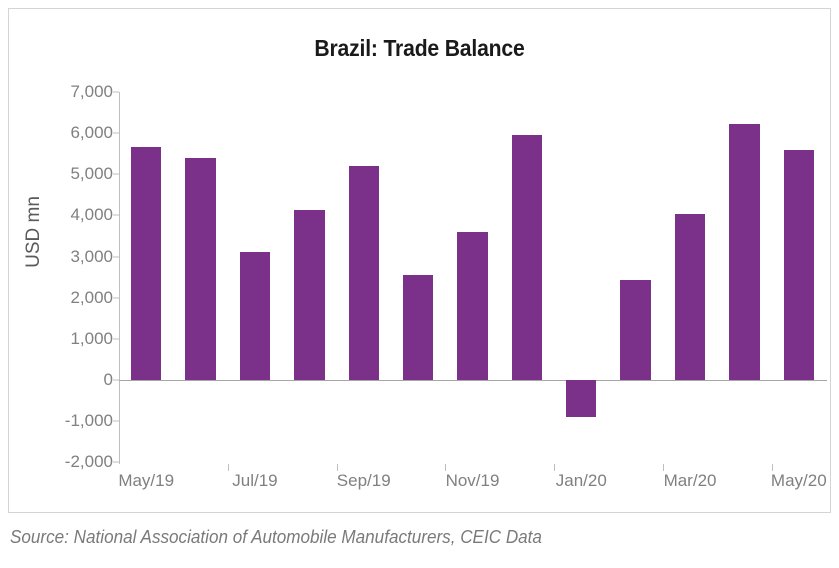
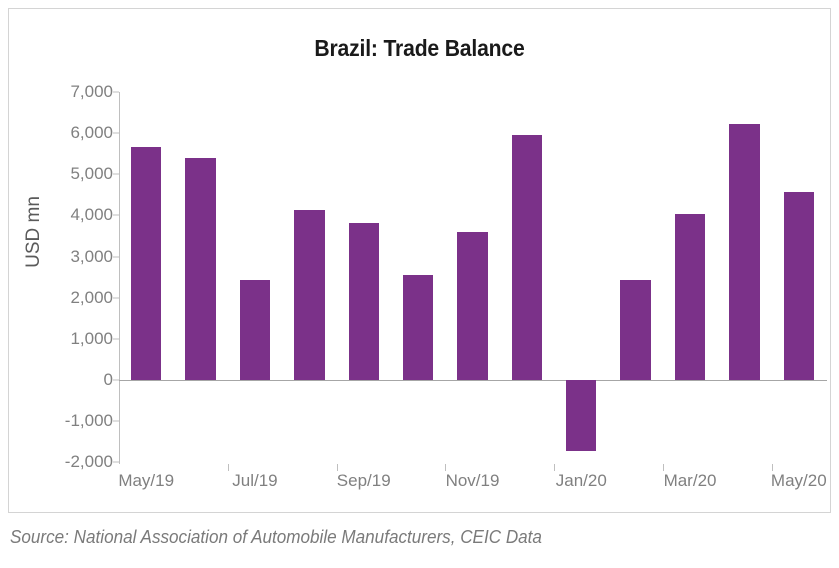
Jul/19: 3100 -> 2400
Sep/19: 5200 -> 3800
Jan/20: -900 -> -1700
May/20: 5600 -> 4600
